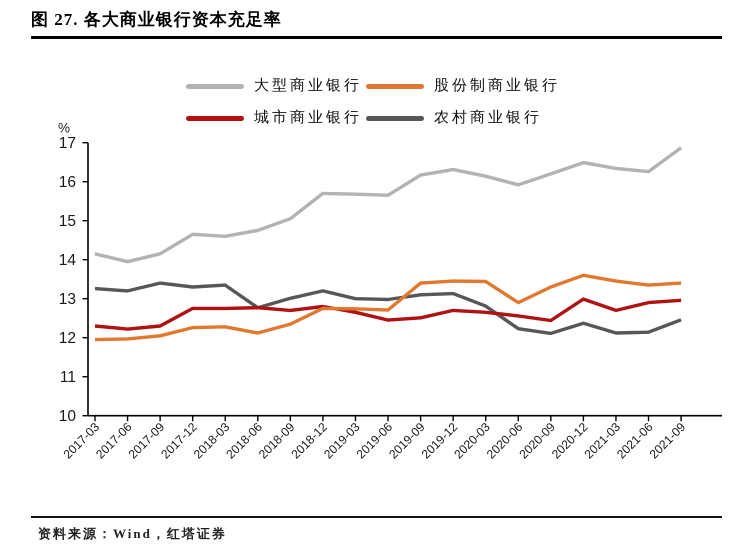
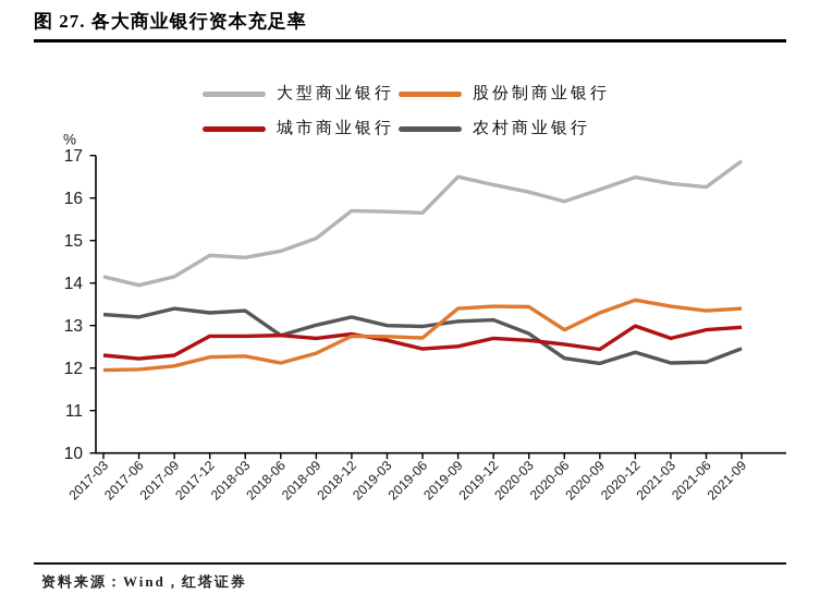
大型商业银行/2019-09: 16.2 -> 16.5
